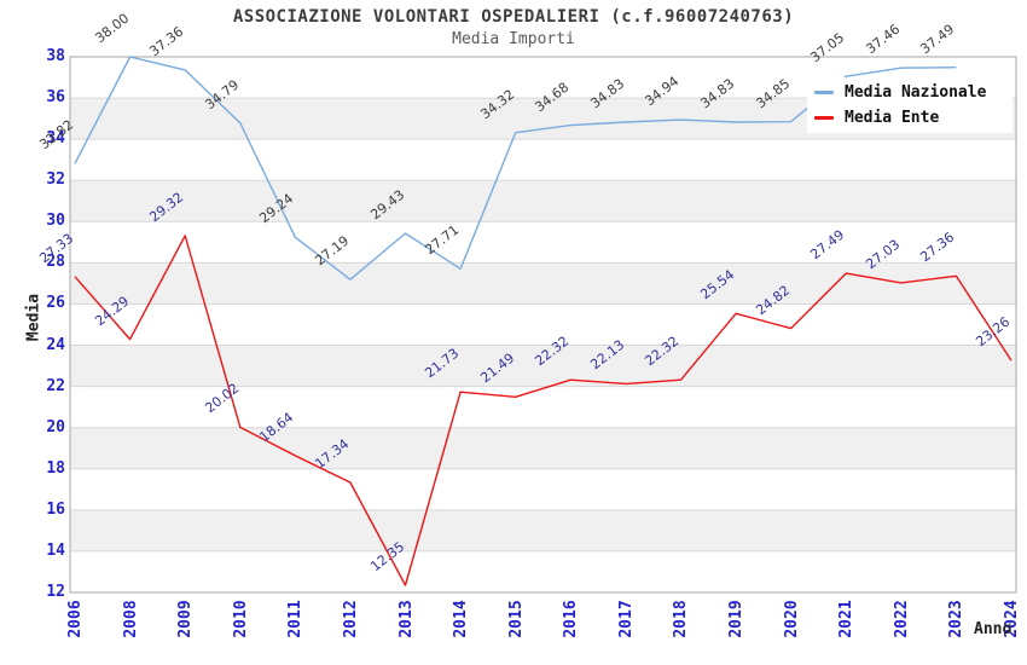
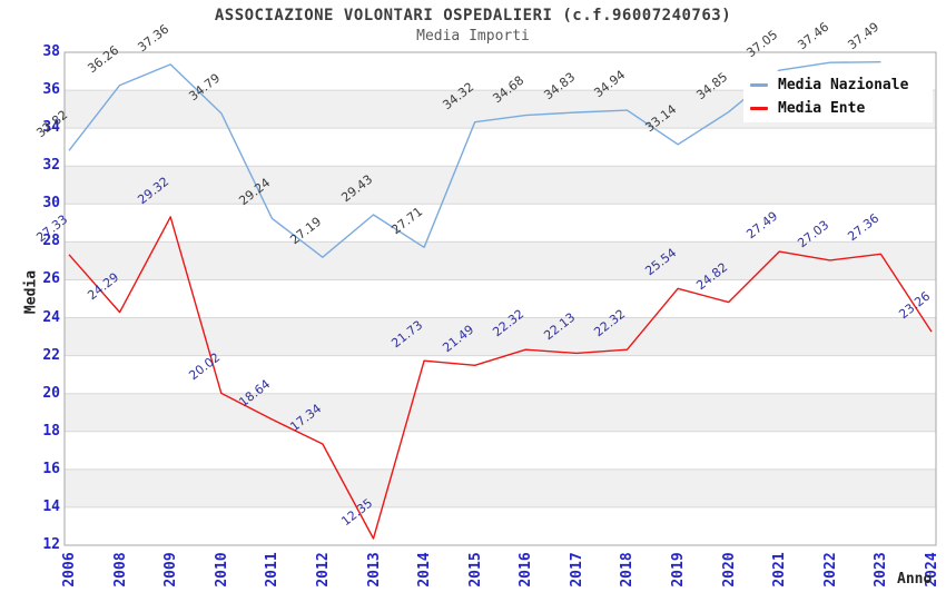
Media Nazionale/2008: 38.00 -> 36.26
Media Nazionale/2019: 34.83 -> 33.14
